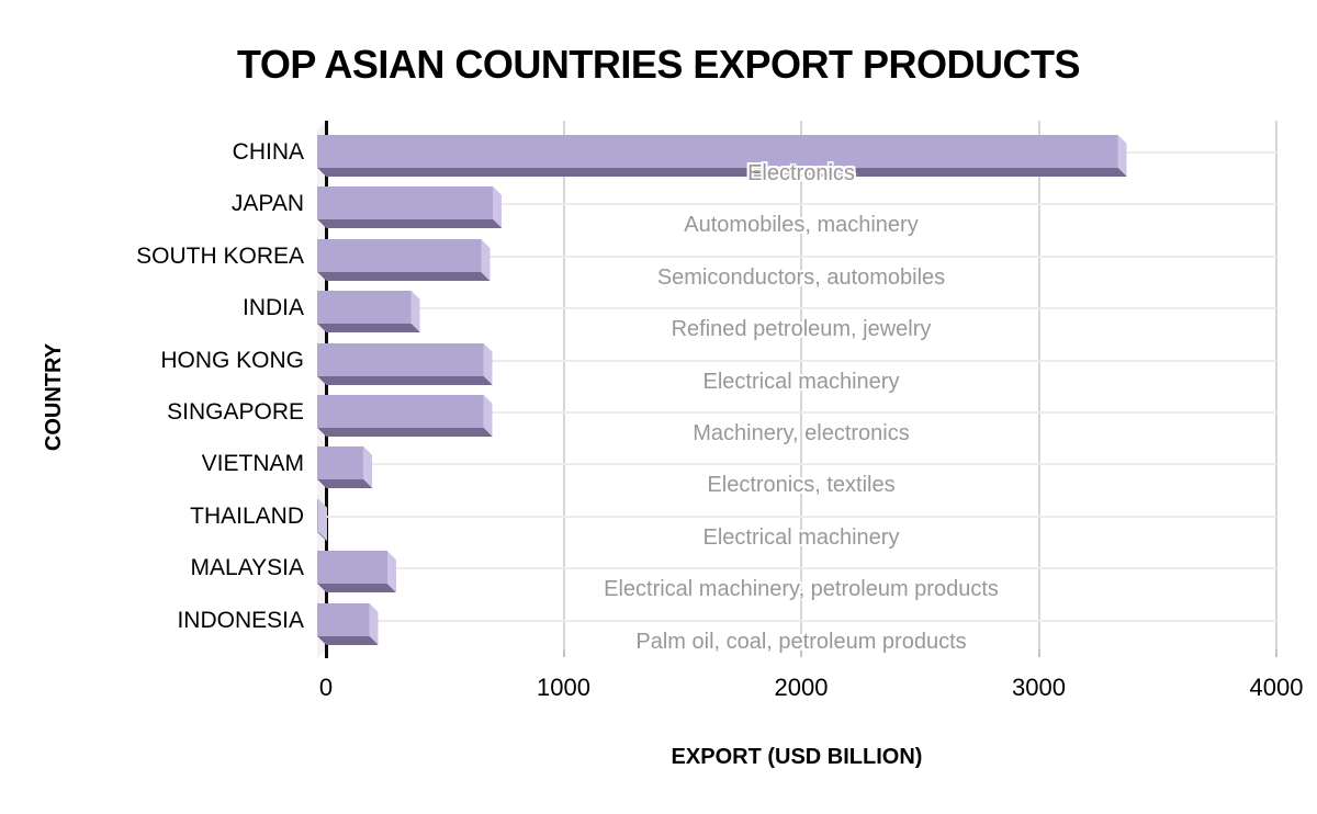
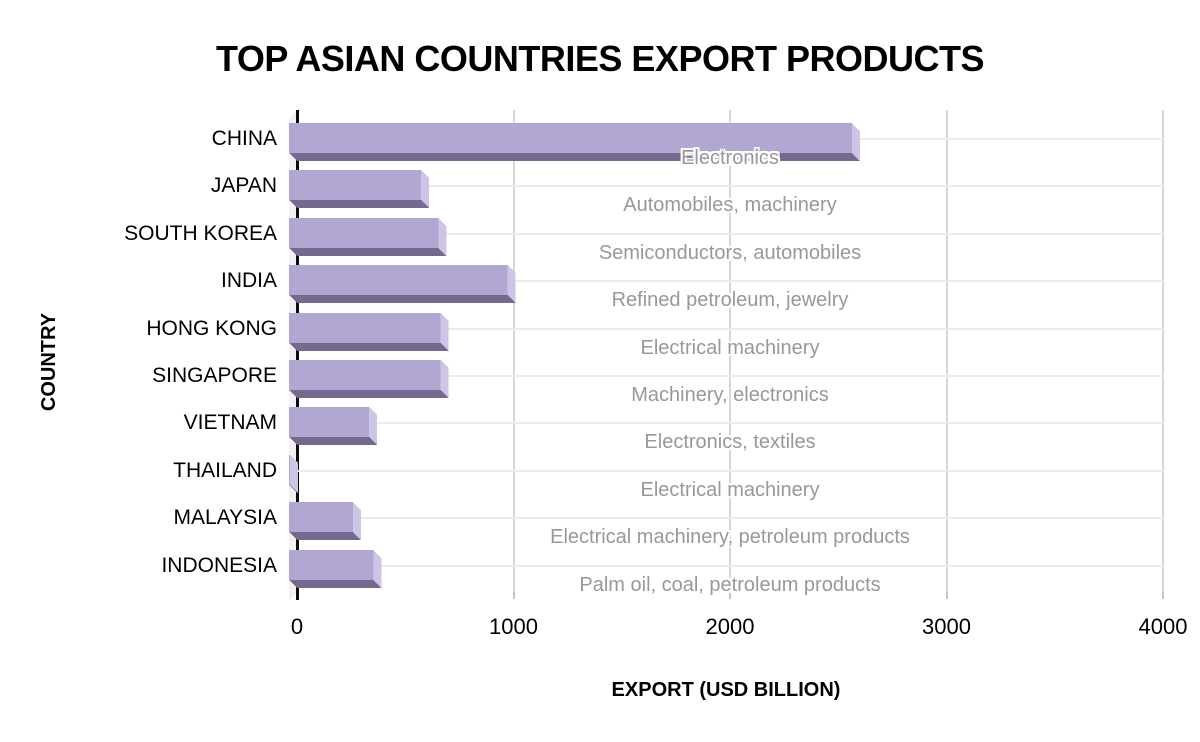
CHINA: 3370 -> 2600
JAPAN: 740 -> 610
INDIA: 400 -> 1010
VIETNAM: 200 -> 370
INDONESIA: 220 -> 390
